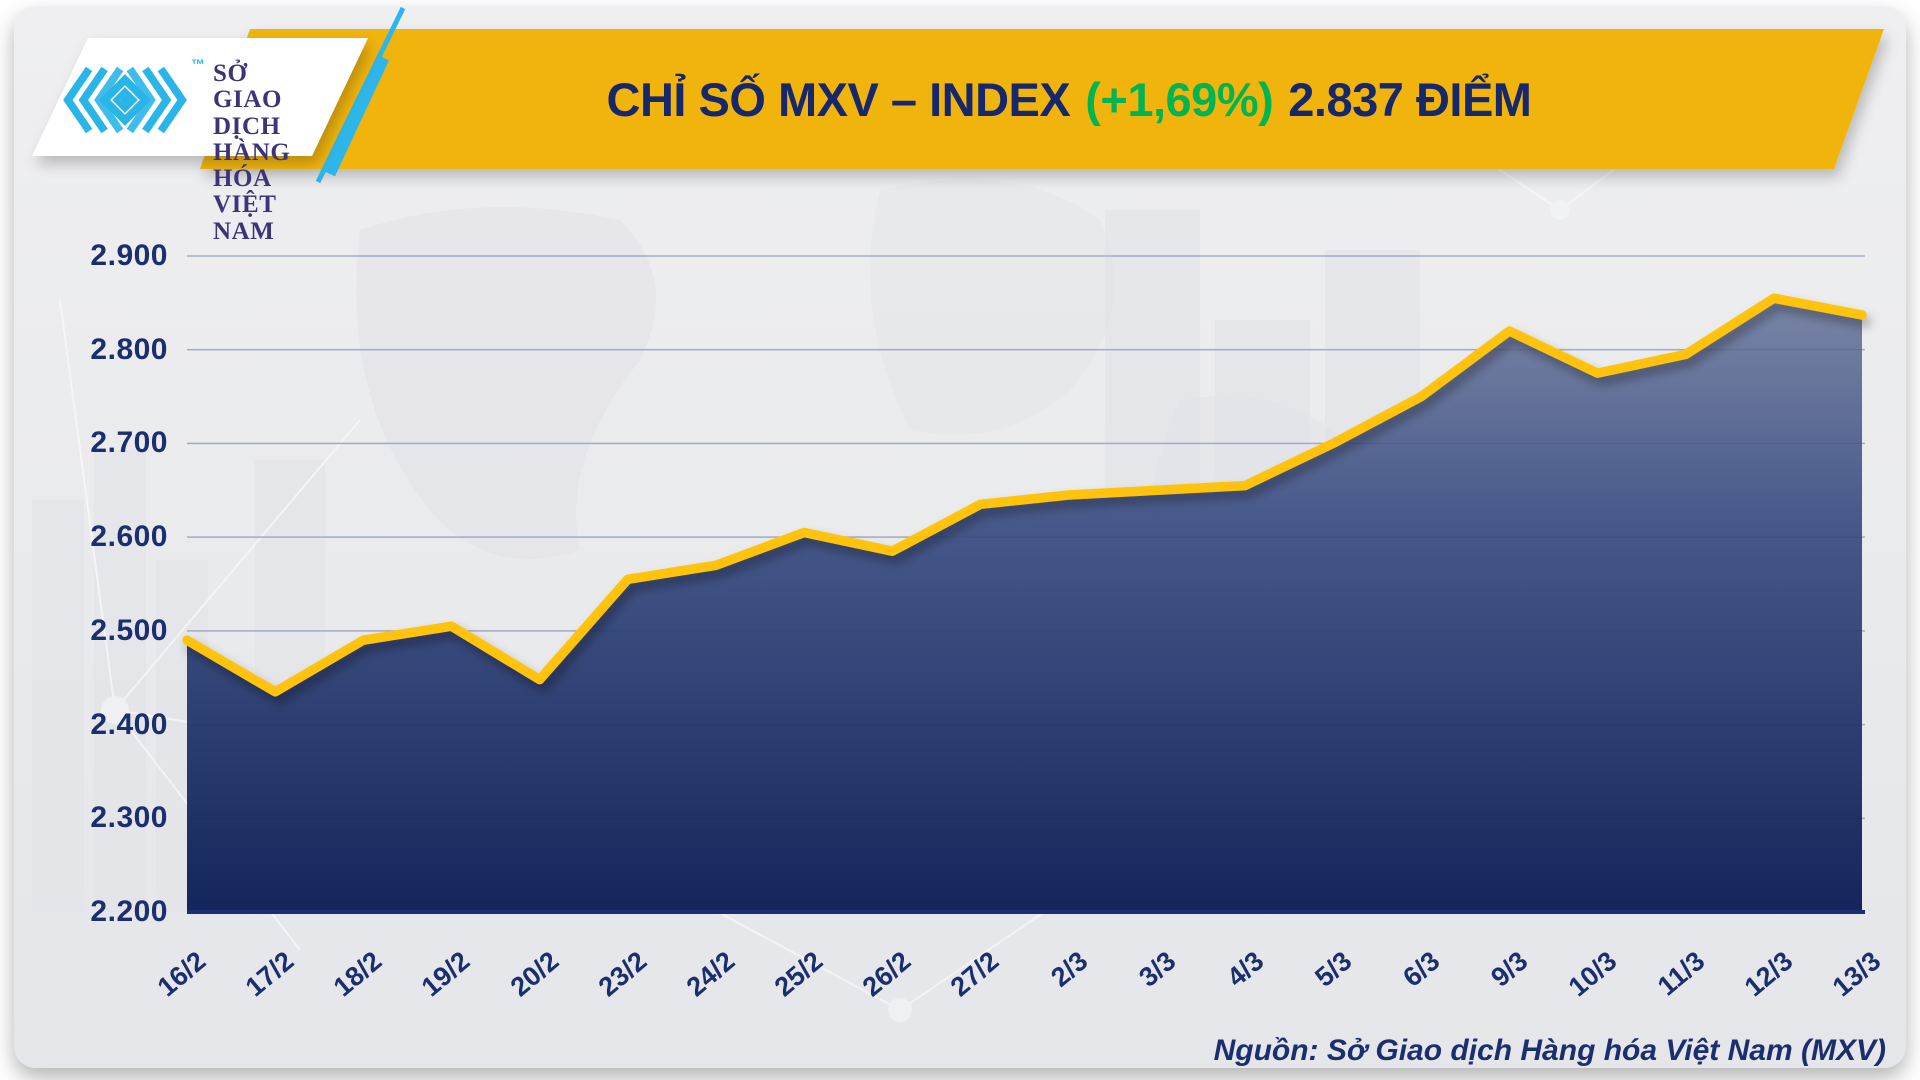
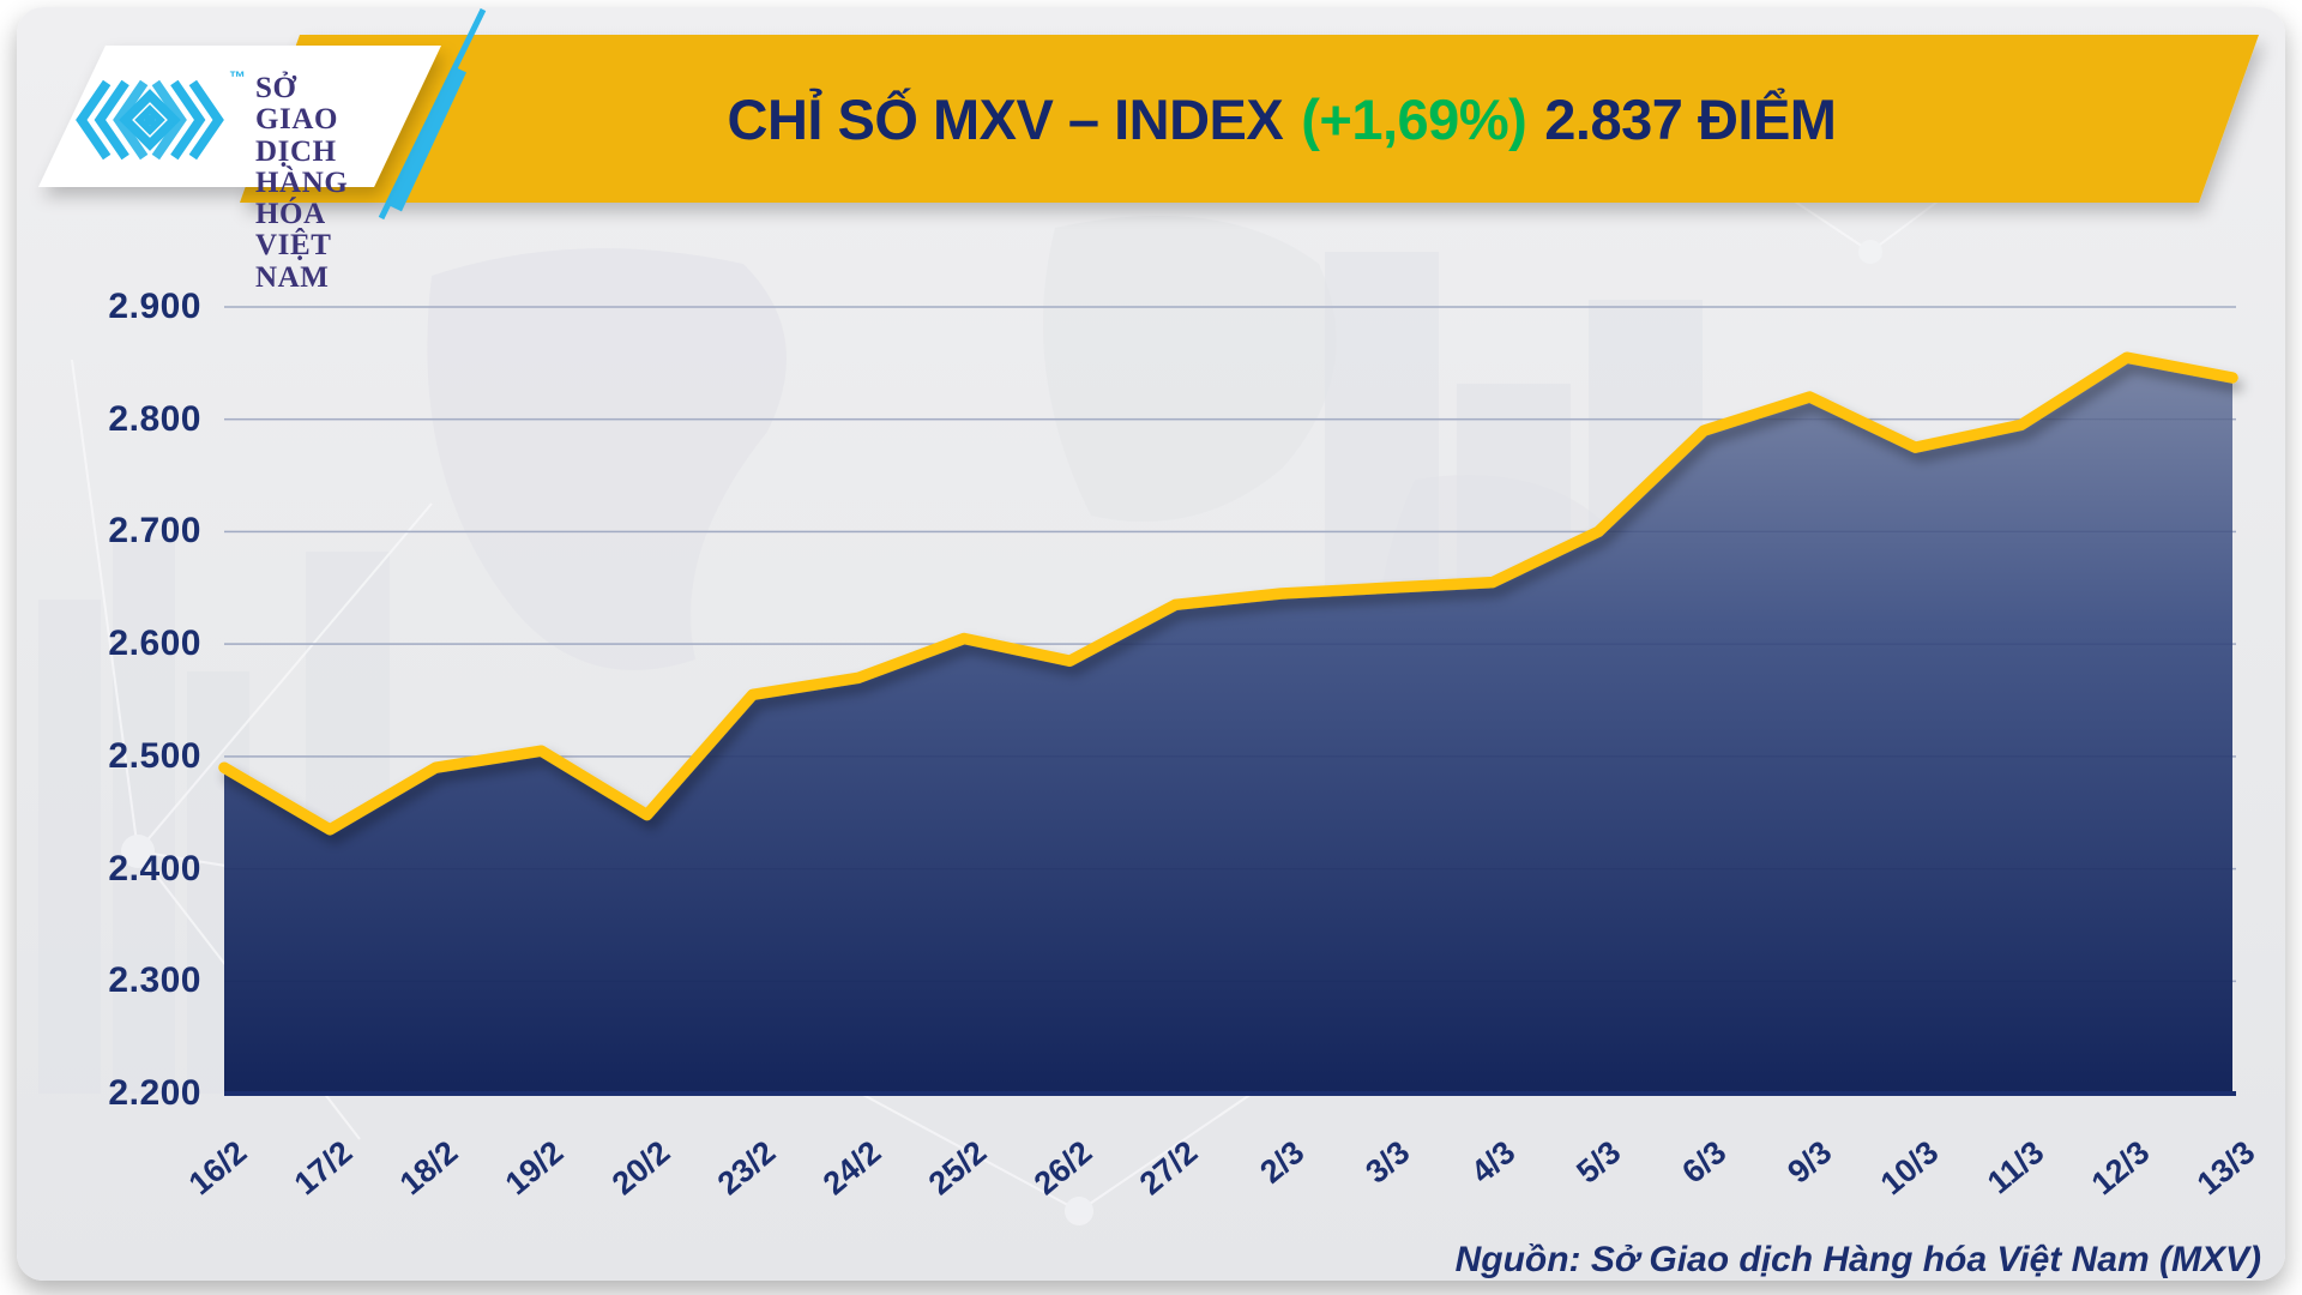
6/3: 2750 -> 2790
